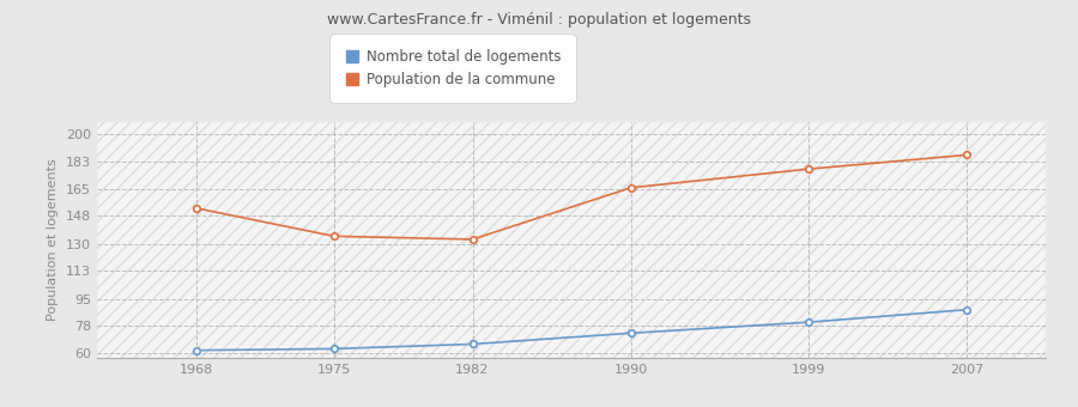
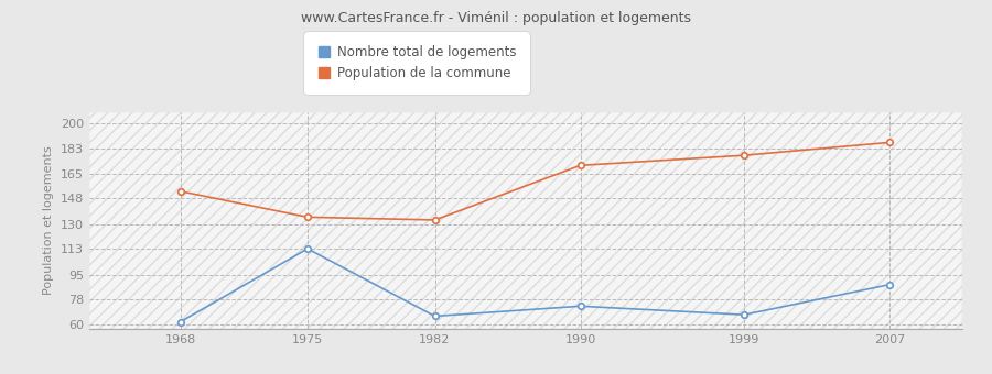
Nombre total de logements/1975: 63 -> 113
Population de la commune/1990: 166 -> 171
Nombre total de logements/1999: 80 -> 67
